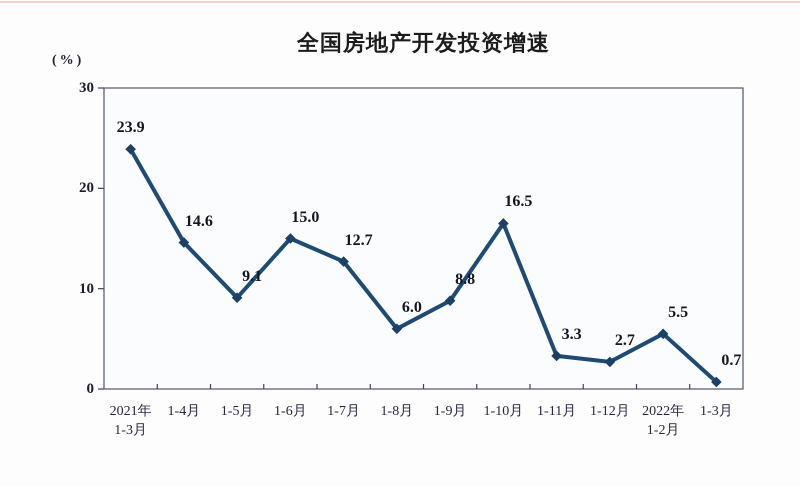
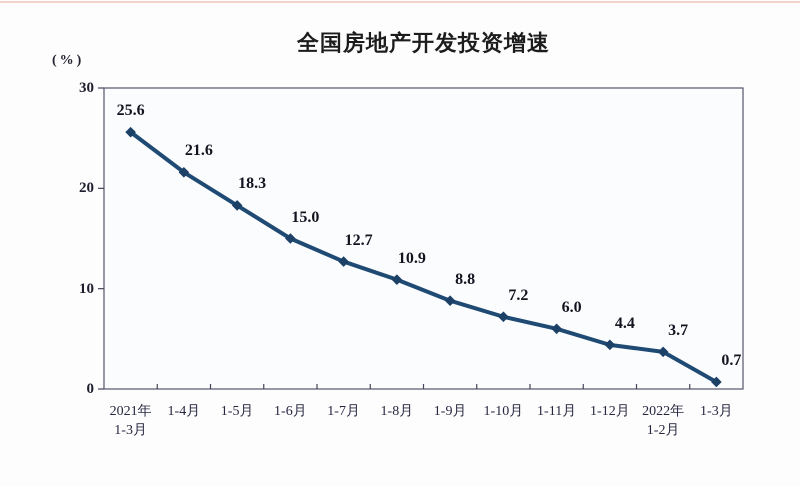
2021年 1-3月: 23.9 -> 25.6
1-4月: 14.6 -> 21.6
1-5月: 9.1 -> 18.3
1-8月: 6.0 -> 10.9
1-10月: 16.5 -> 7.2
1-11月: 3.3 -> 6.0
1-12月: 2.7 -> 4.4
2022年 1-2月: 5.5 -> 3.7
